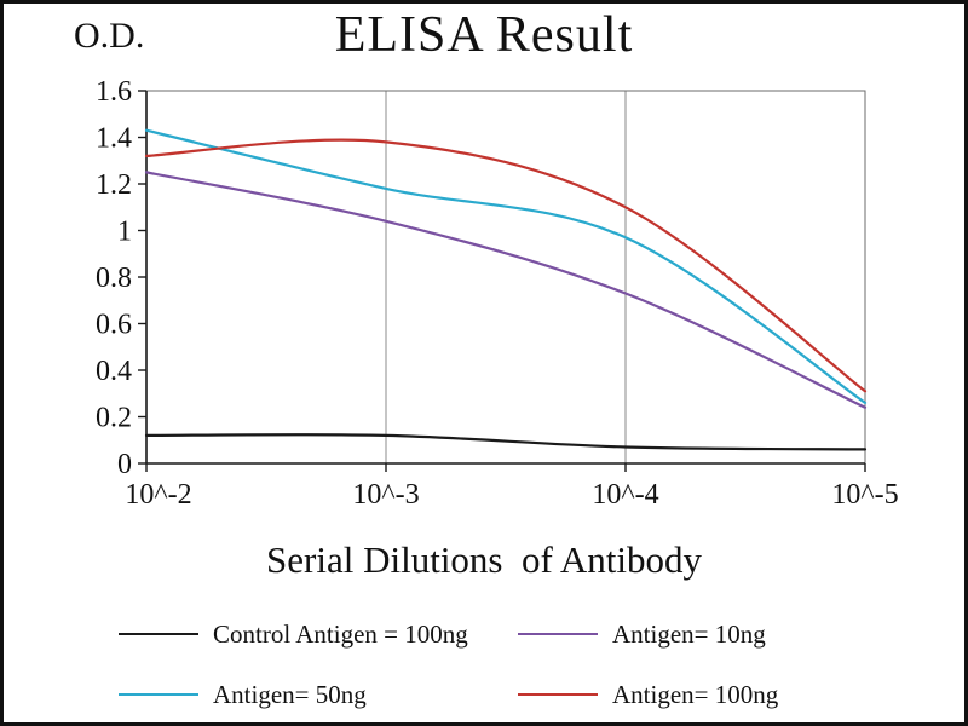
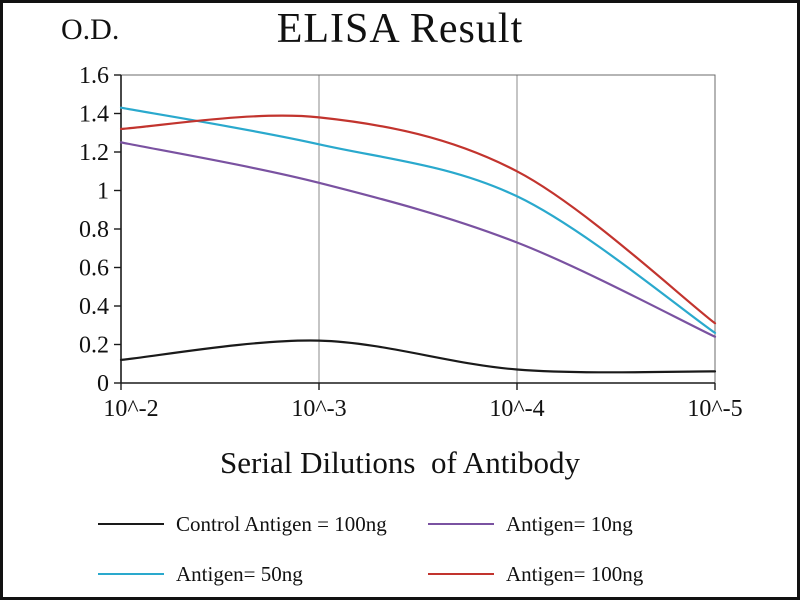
Control Antigen = 100ng/10^-3: 0.12 -> 0.22
Antigen= 50ng/10^-3: 1.18 -> 1.24
